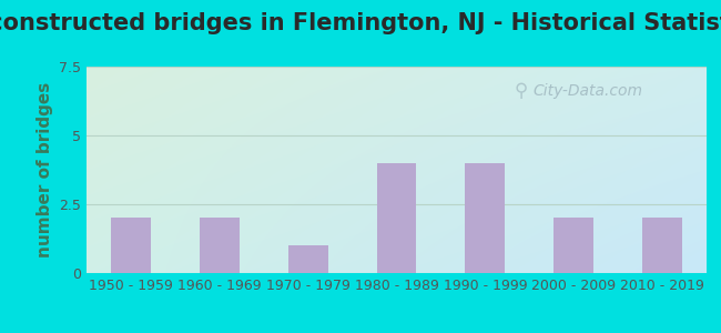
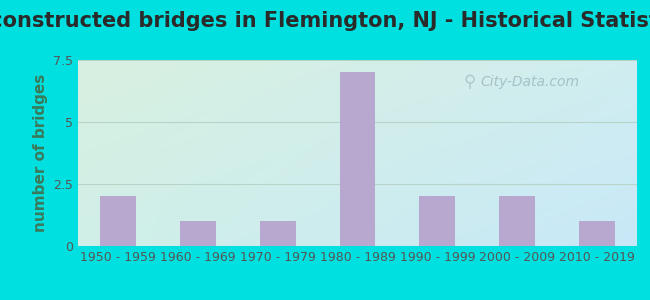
1960 - 1969: 2 -> 1
1980 - 1989: 4 -> 7
1990 - 1999: 4 -> 2
2010 - 2019: 2 -> 1
